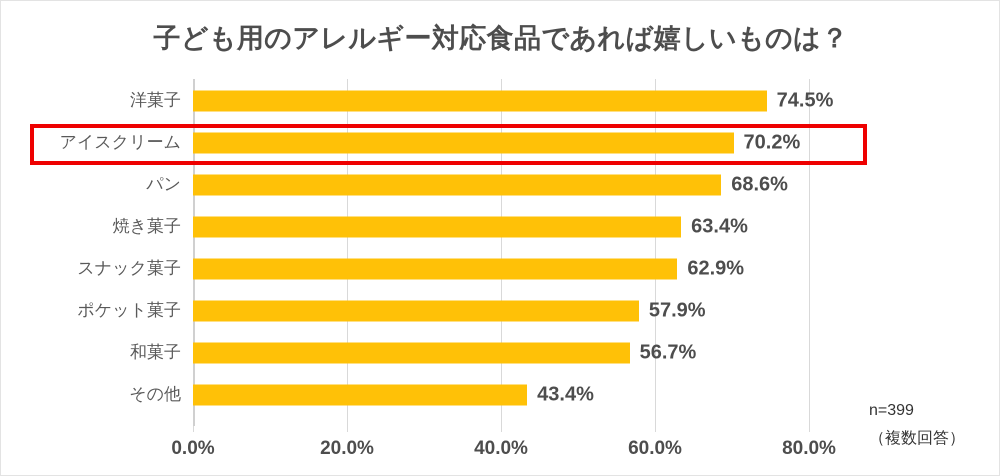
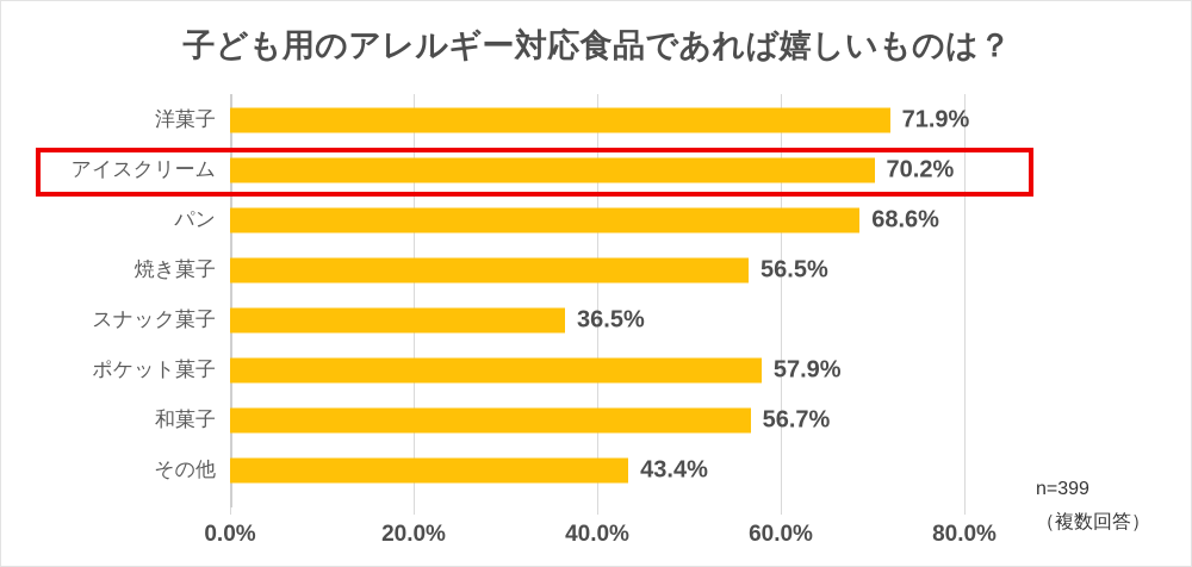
洋菓子: 74.5% -> 71.9%
焼き菓子: 63.4% -> 56.5%
スナック菓子: 62.9% -> 36.5%
